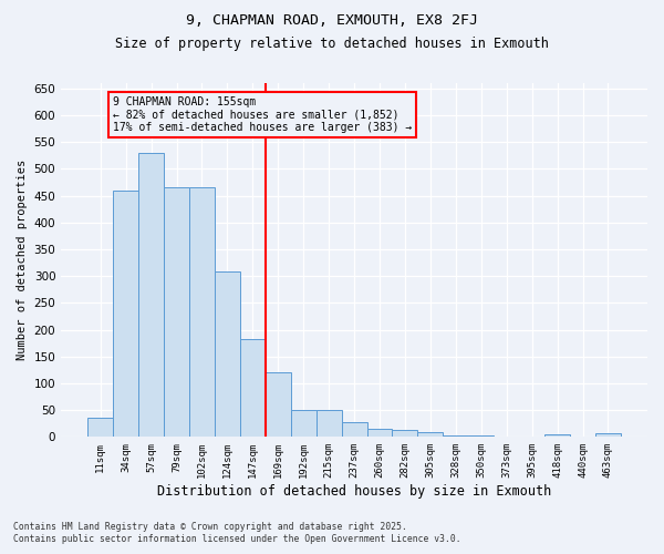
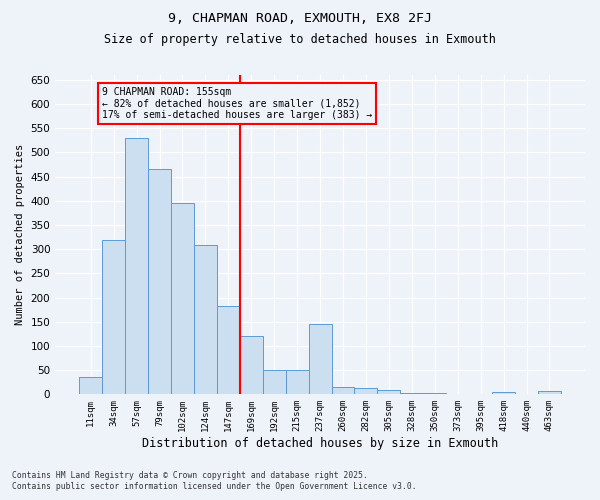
34sqm: 460 -> 320
102sqm: 465 -> 395
237sqm: 27 -> 145
